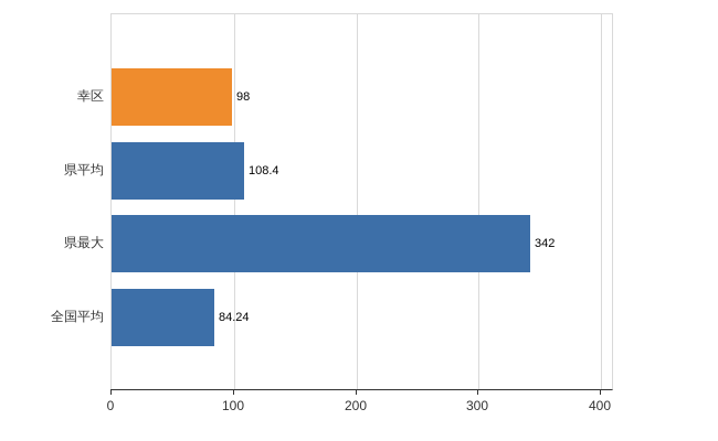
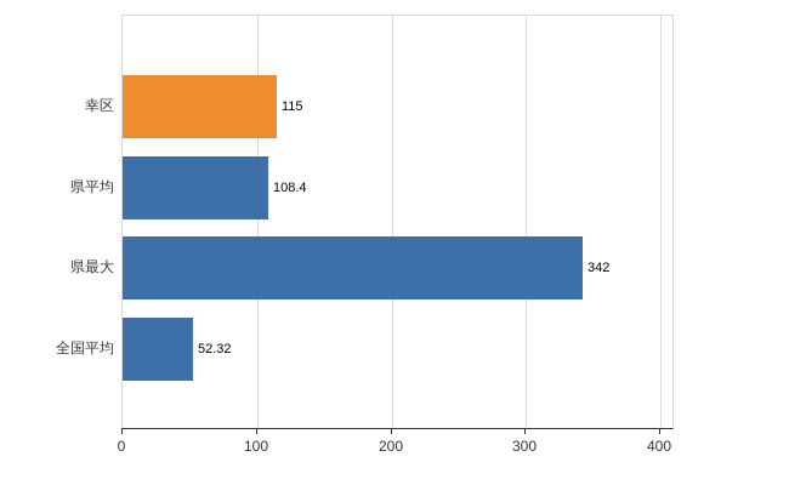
幸区: 98 -> 115
全国平均: 84.24 -> 52.32
